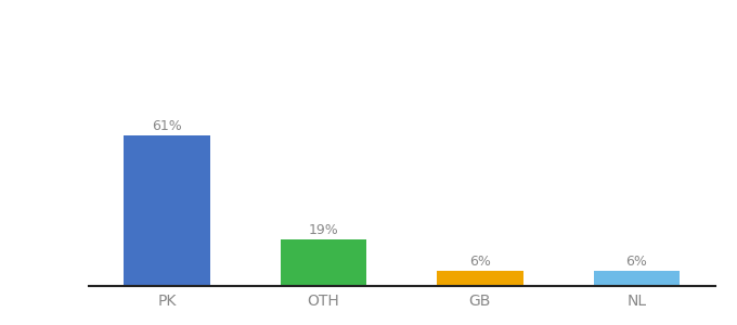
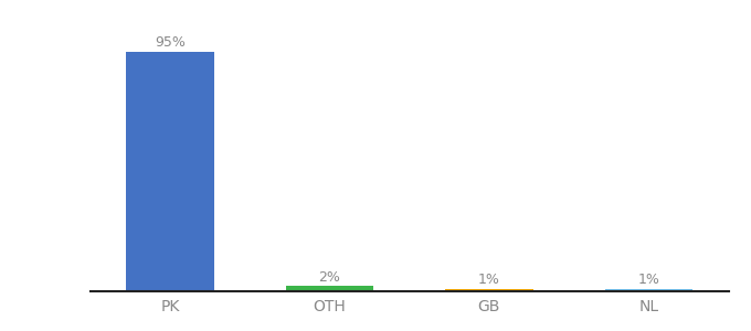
PK: 61% -> 95%
OTH: 19% -> 2%
GB: 6% -> 1%
NL: 6% -> 1%
